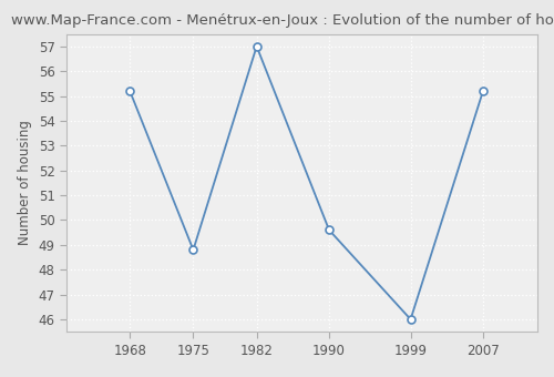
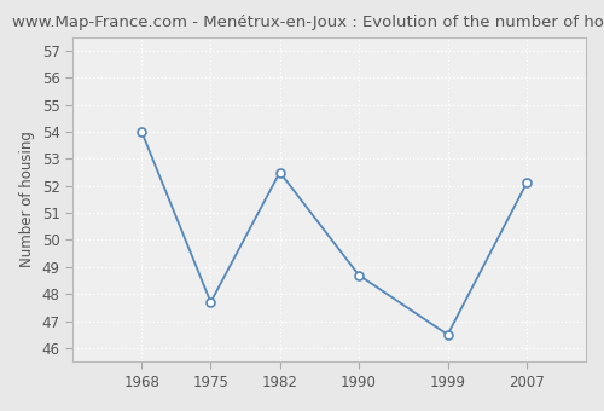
1968: 55.2 -> 54.0
1975: 48.8 -> 47.7
1982: 57.0 -> 52.5
1990: 49.6 -> 48.7
1999: 46.0 -> 46.5
2007: 55.2 -> 52.1
